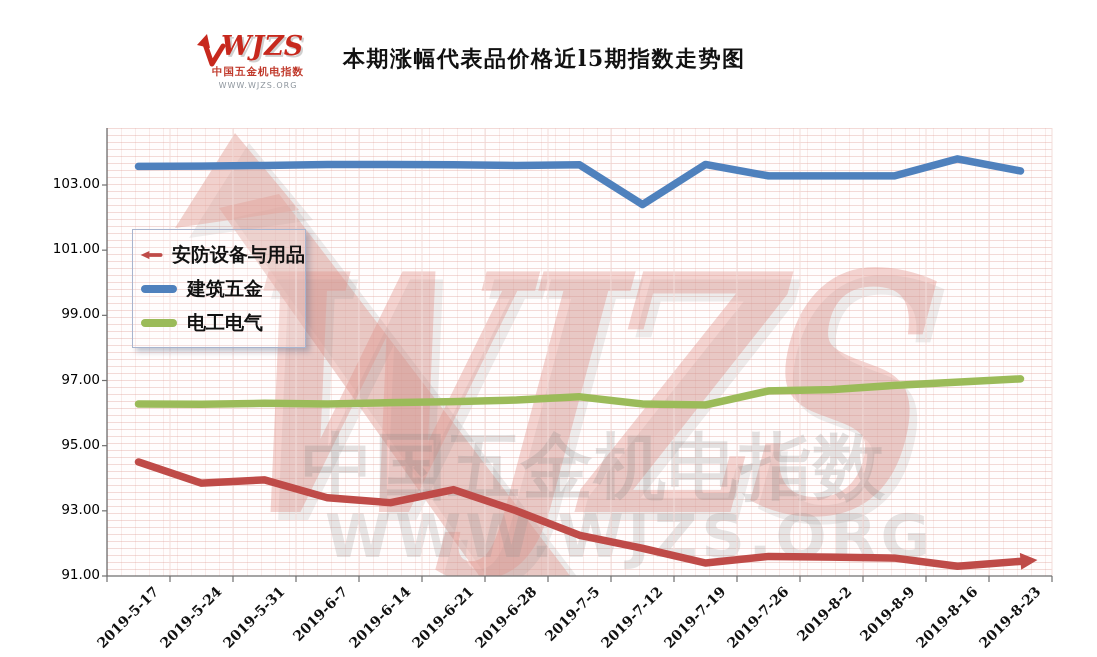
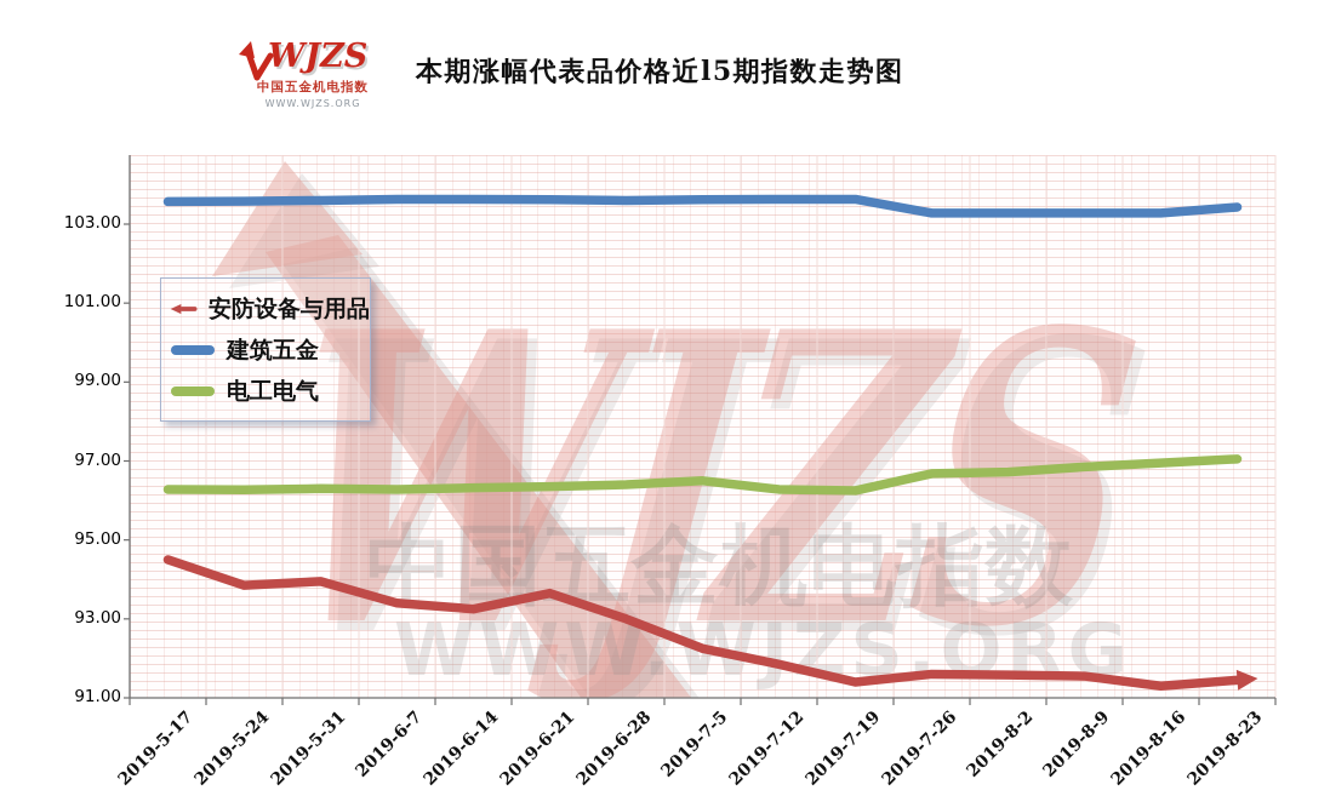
建筑五金/2019-7-12: 102.4 -> 103.6
建筑五金/2019-8-16: 103.8 -> 103.3
